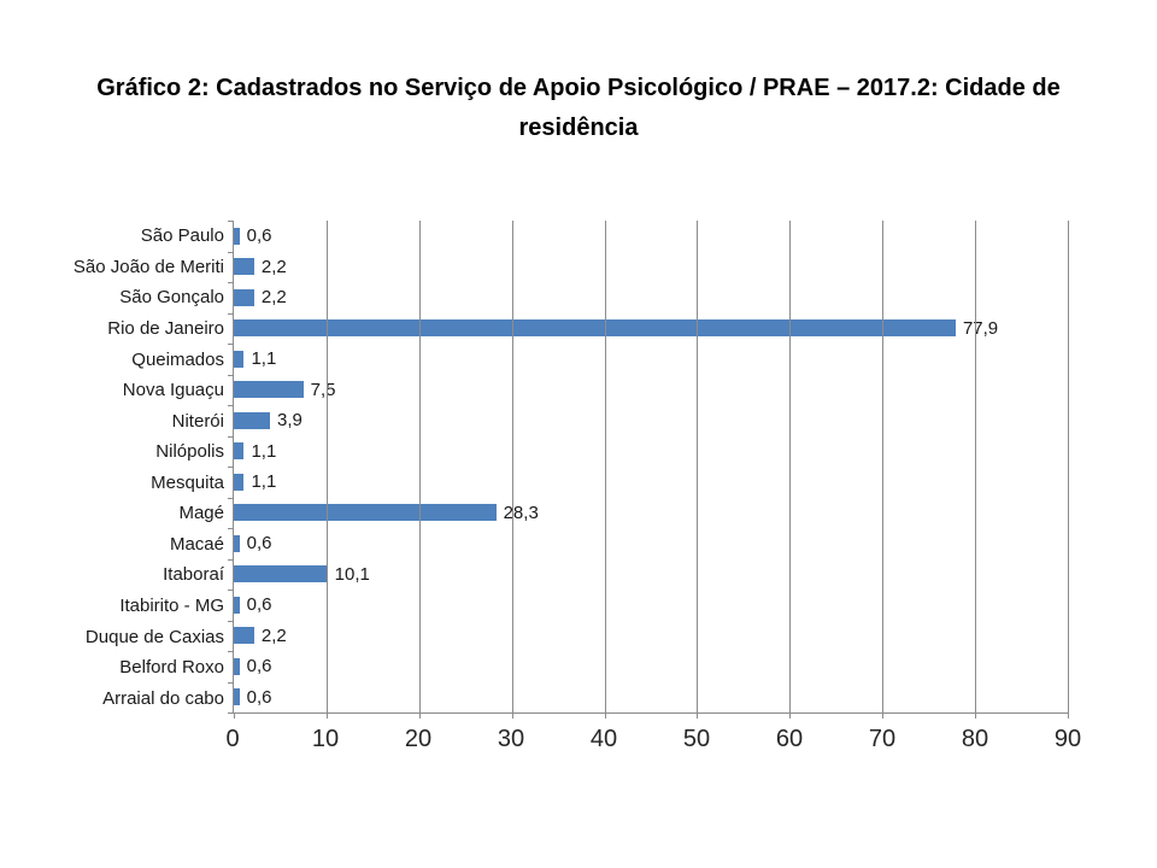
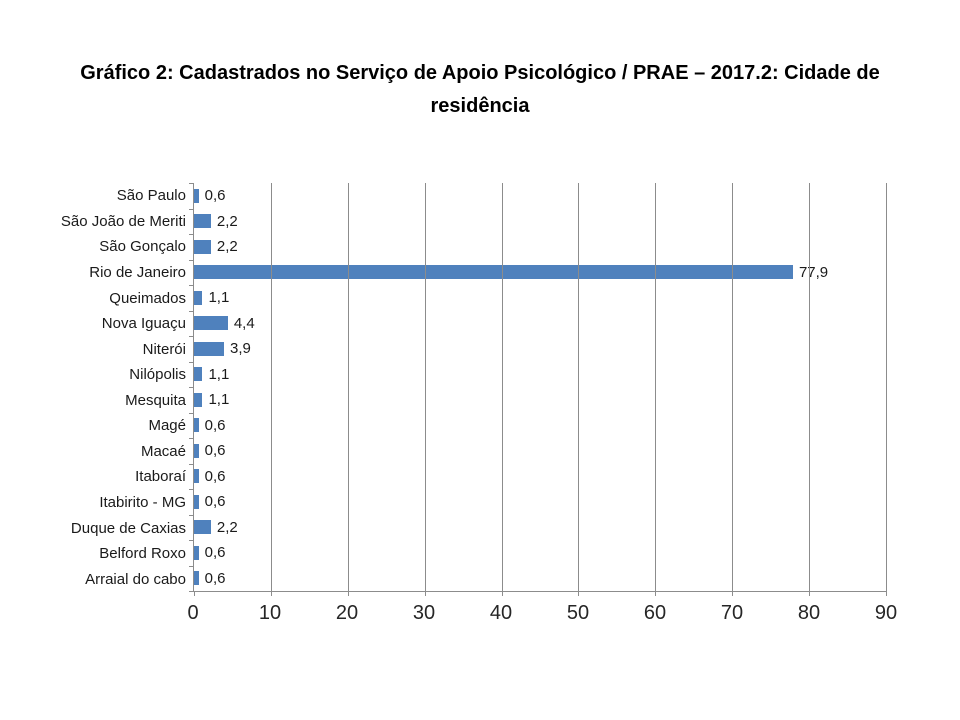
Nova Iguaçu: 7,5 -> 4,4
Magé: 28,3 -> 0,6
Itaboraí: 10,1 -> 0,6
